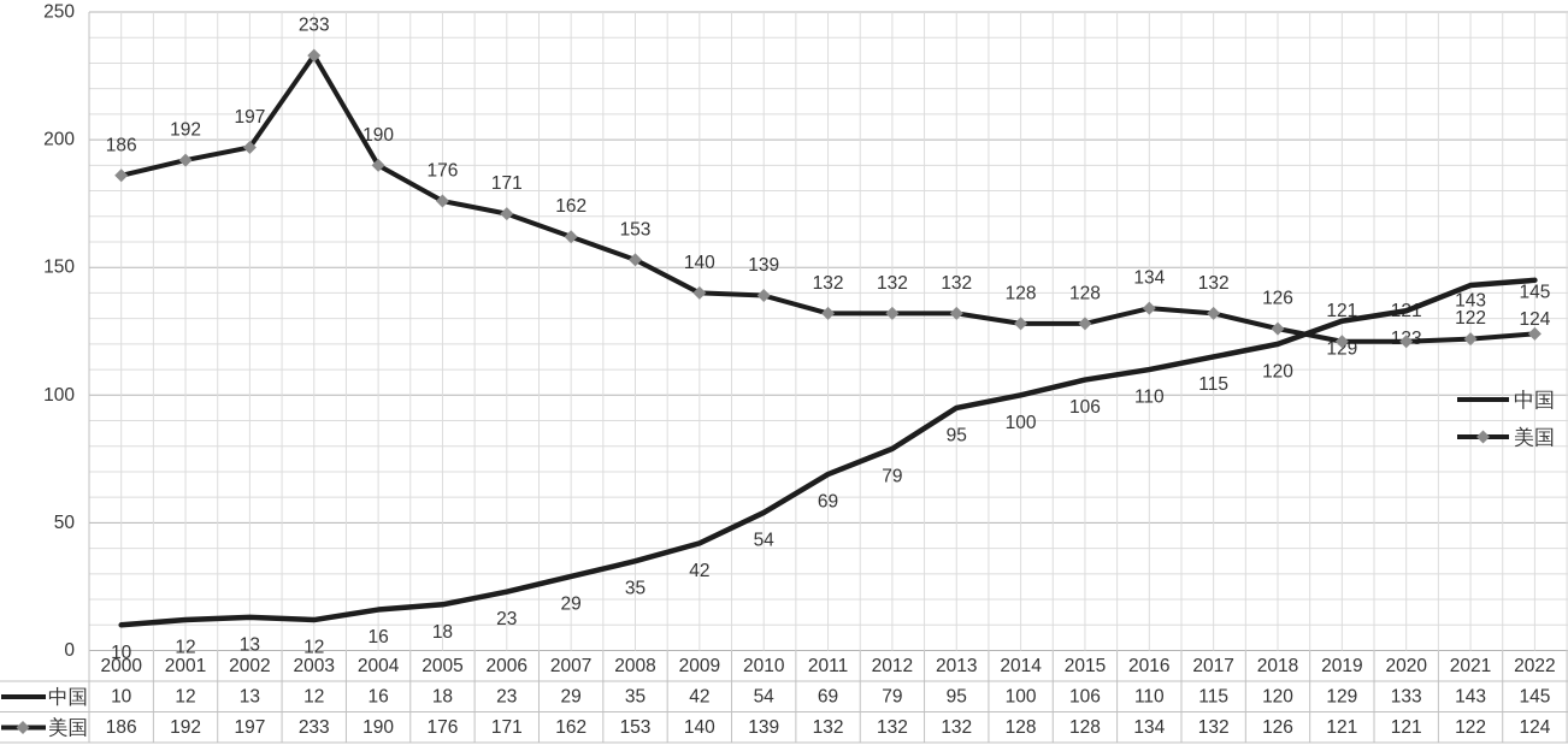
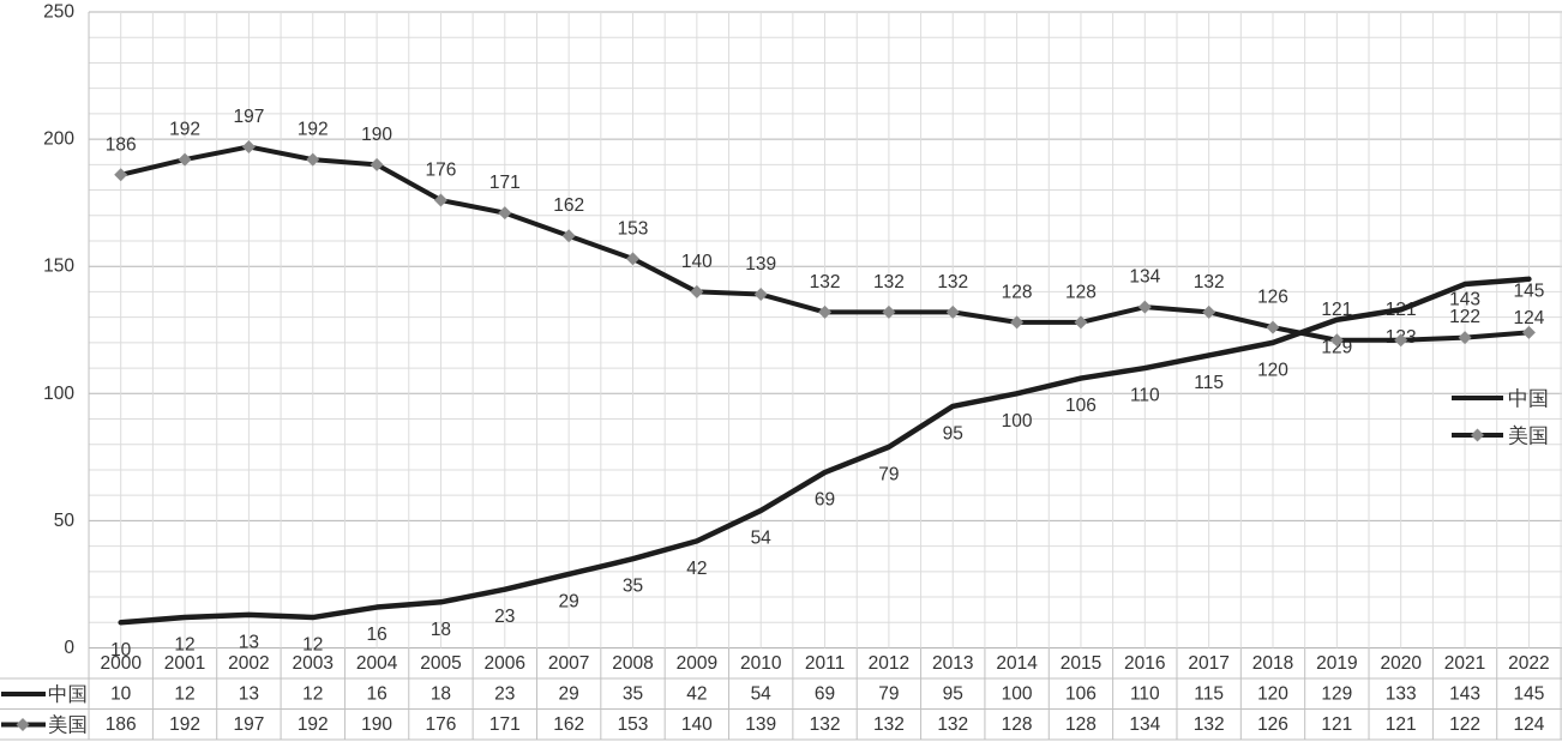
美国/2003: 233 -> 192
